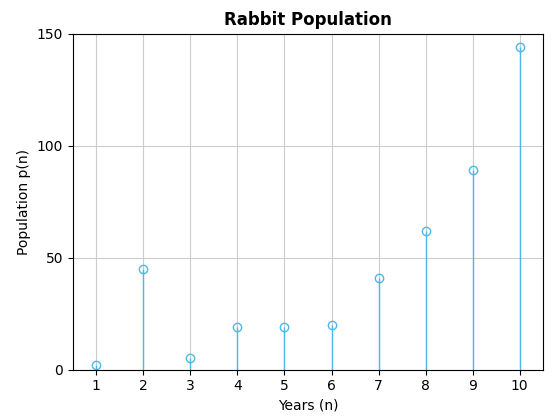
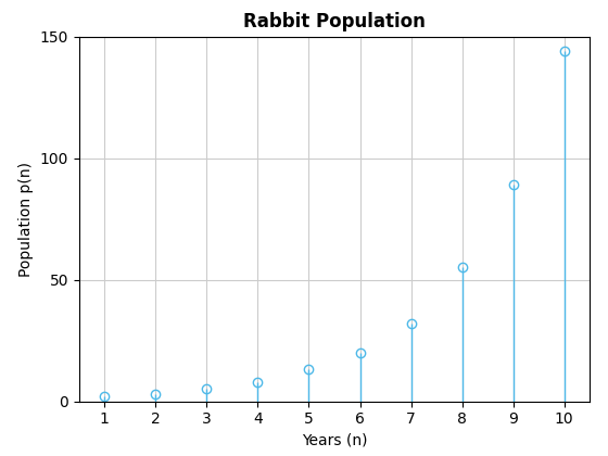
2: 45 -> 3
4: 19 -> 8
5: 19 -> 13
7: 41 -> 32
8: 62 -> 55
